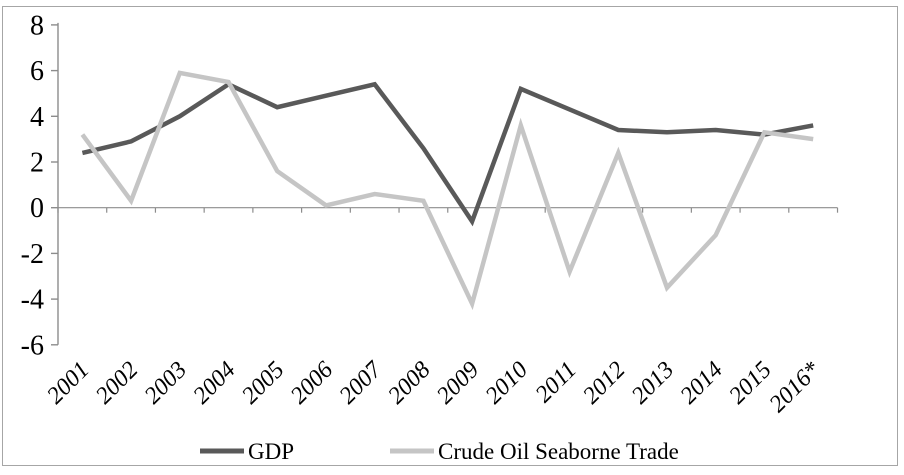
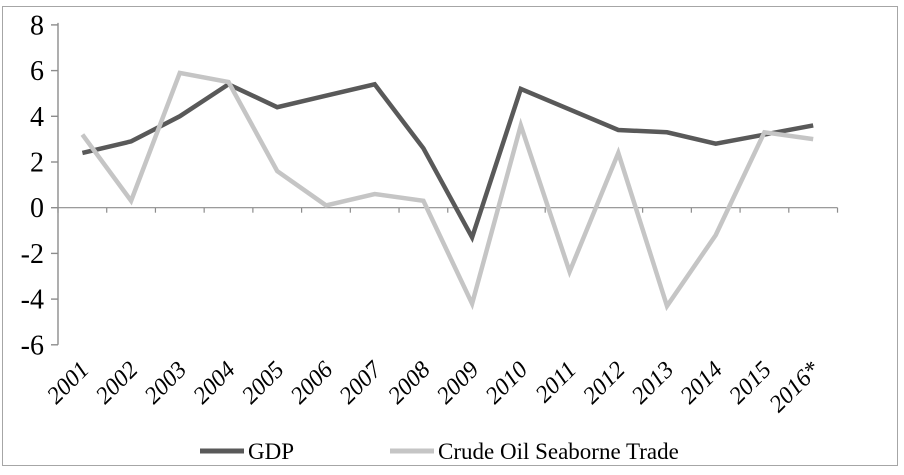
GDP/2009: -0.6 -> -1.3
Crude Oil Seaborne Trade/2013: -3.5 -> -4.3
GDP/2014: 3.4 -> 2.8
